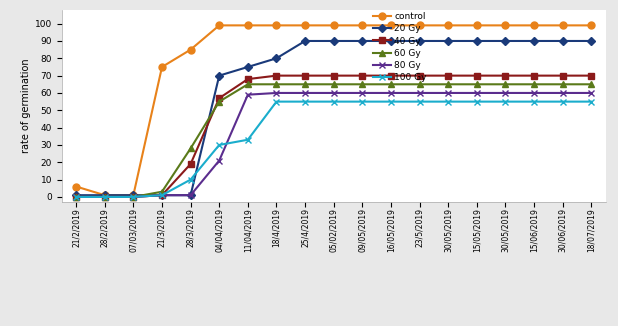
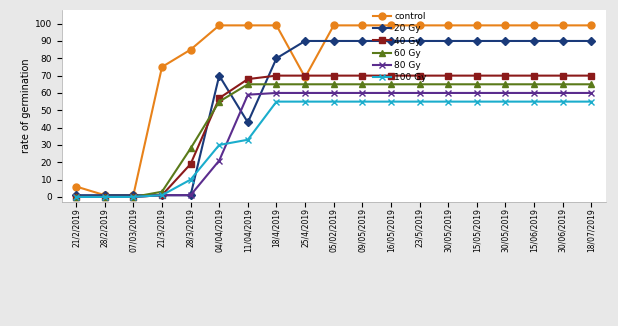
20 Gy/11/04/2019: 75 -> 43
control/25/4/2019: 99 -> 69
